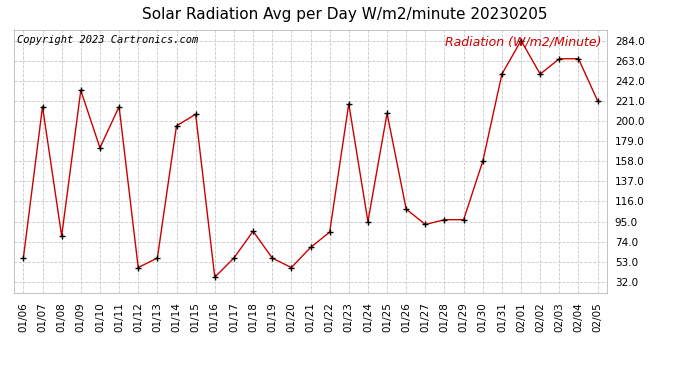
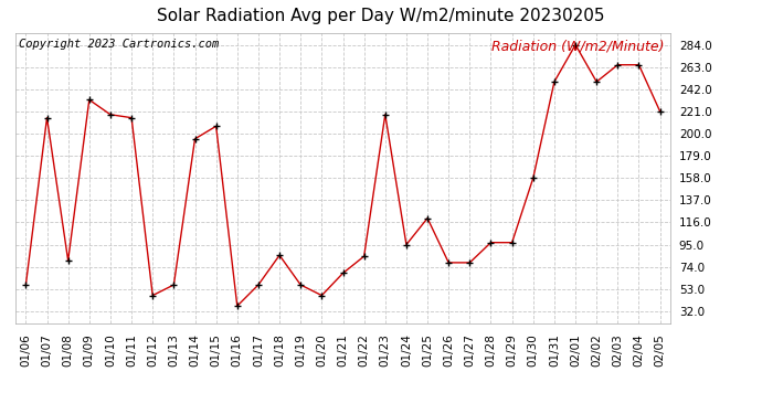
01/10: 172 -> 218
01/25: 208 -> 120
01/26: 108 -> 78
01/27: 92 -> 78
